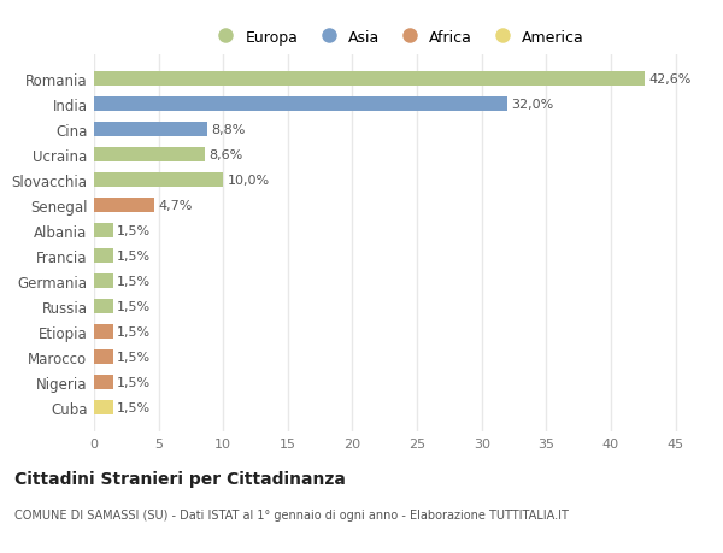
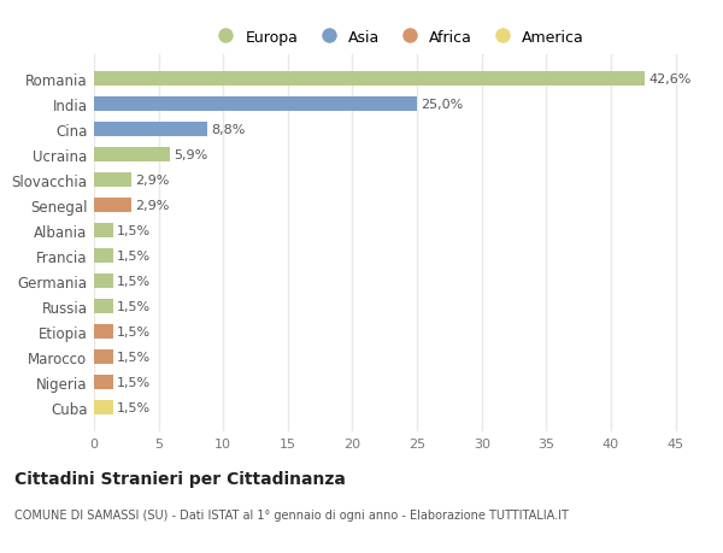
India: 32,0% -> 25,0%
Ucraina: 8,6% -> 5,9%
Slovacchia: 10,0% -> 2,9%
Senegal: 4,7% -> 2,9%
